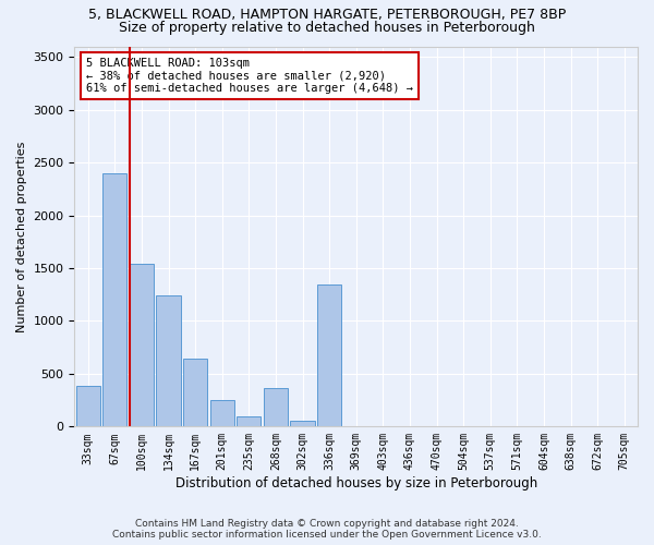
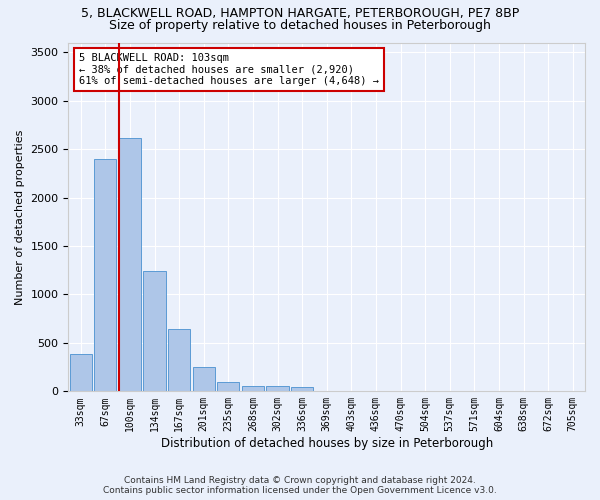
100sqm: 1540 -> 2610
268sqm: 360 -> 60
336sqm: 1340 -> 40
